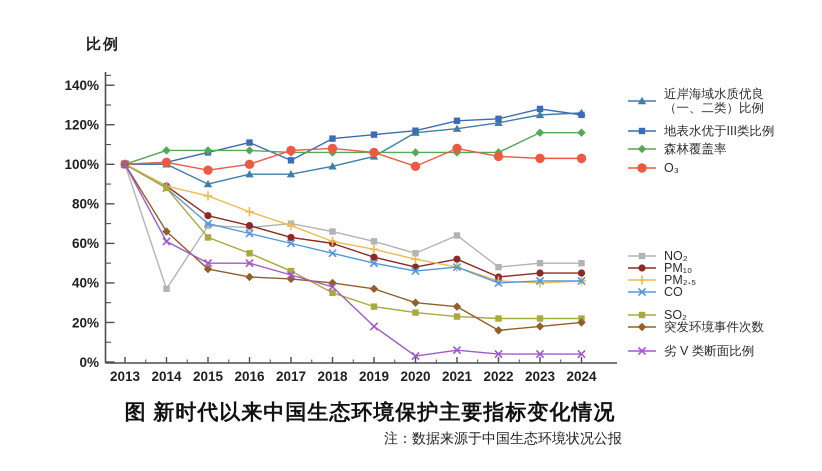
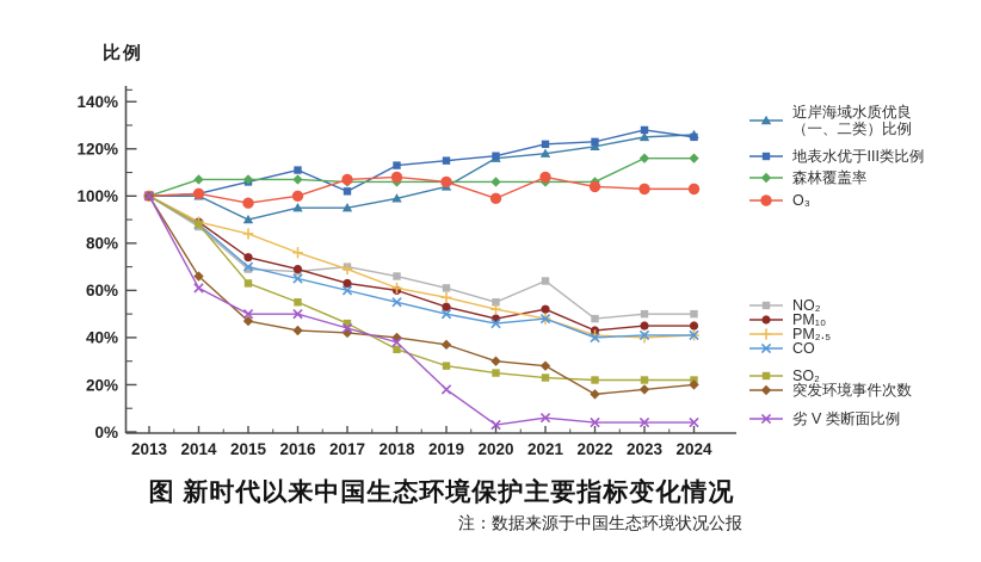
NO₂/2014: 37% -> 87%
